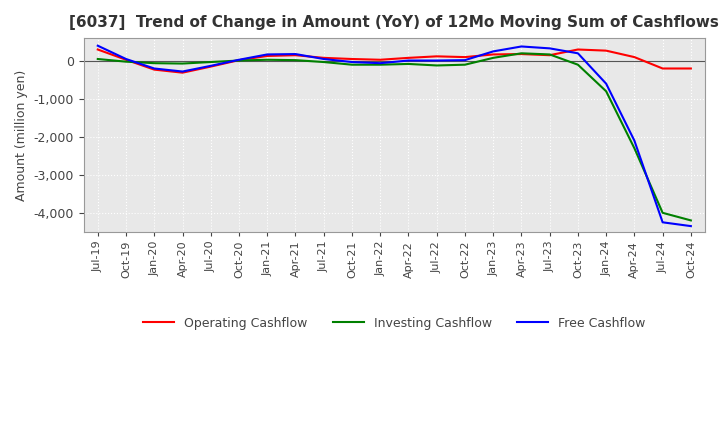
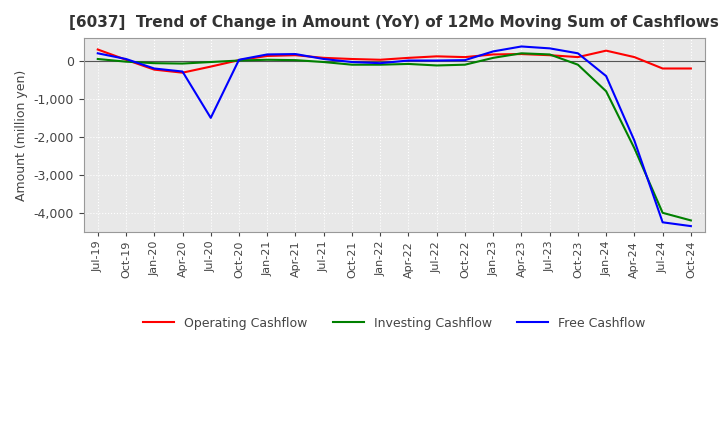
Free Cashflow/Jul-19: 400 -> 200
Free Cashflow/Jul-20: -130 -> -1,500
Operating Cashflow/Oct-23: 300 -> 100
Free Cashflow/Jan-24: -600 -> -400
